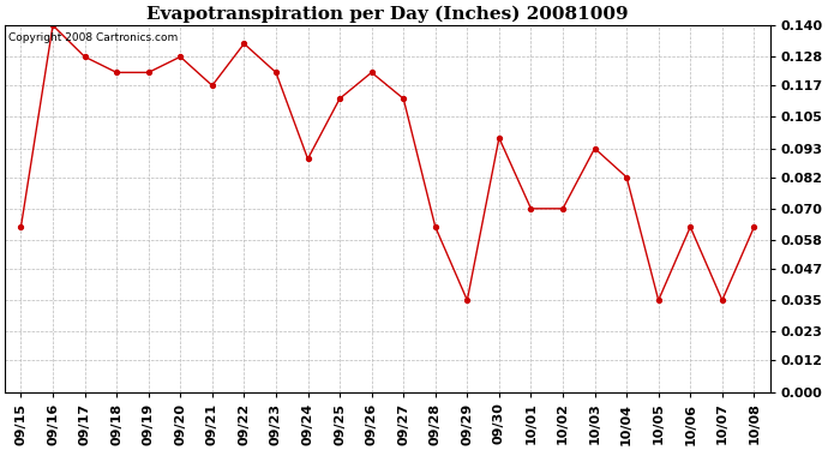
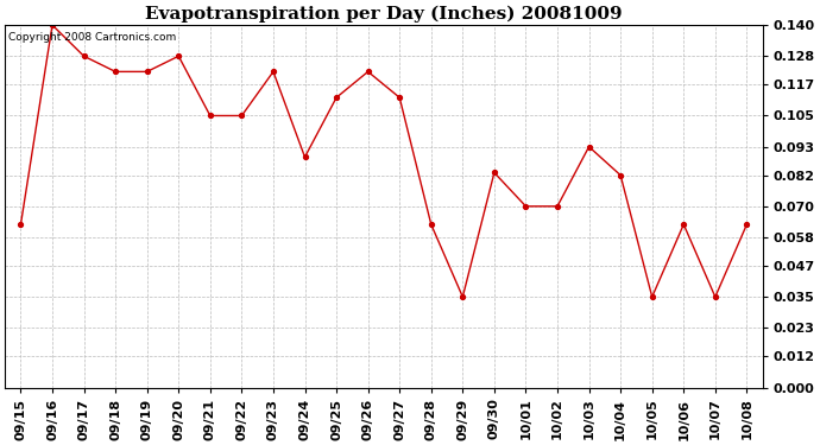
09/21: 0.117 -> 0.105
09/22: 0.133 -> 0.105
09/30: 0.097 -> 0.083
